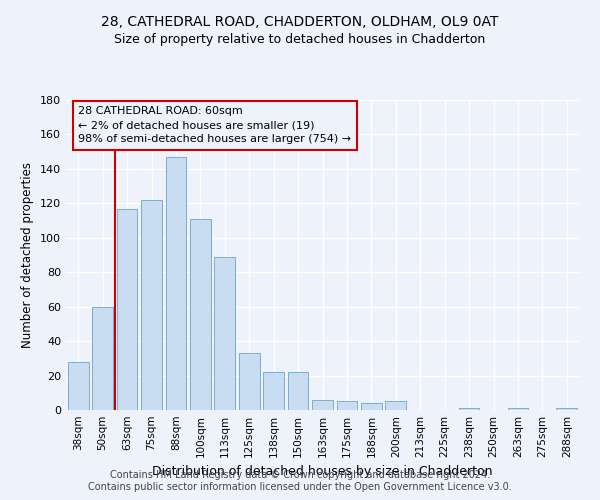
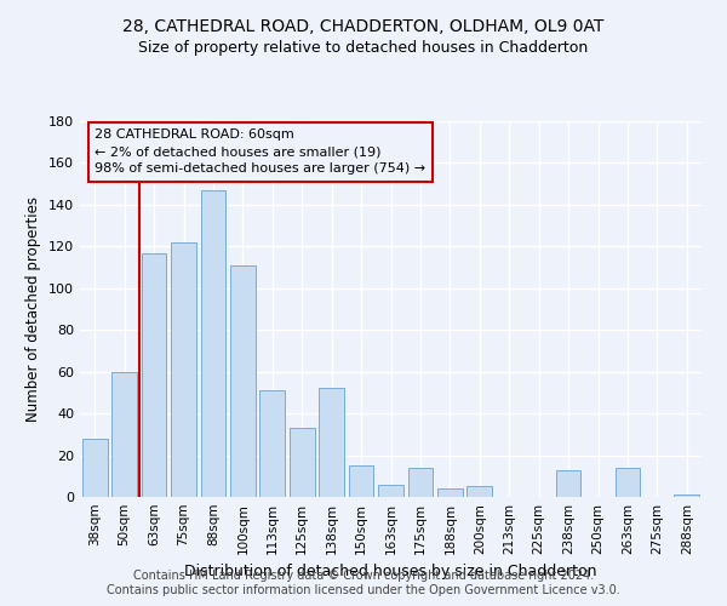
113sqm: 89 -> 51
138sqm: 22 -> 52
150sqm: 22 -> 15
175sqm: 5 -> 14
238sqm: 1 -> 13
263sqm: 1 -> 14
